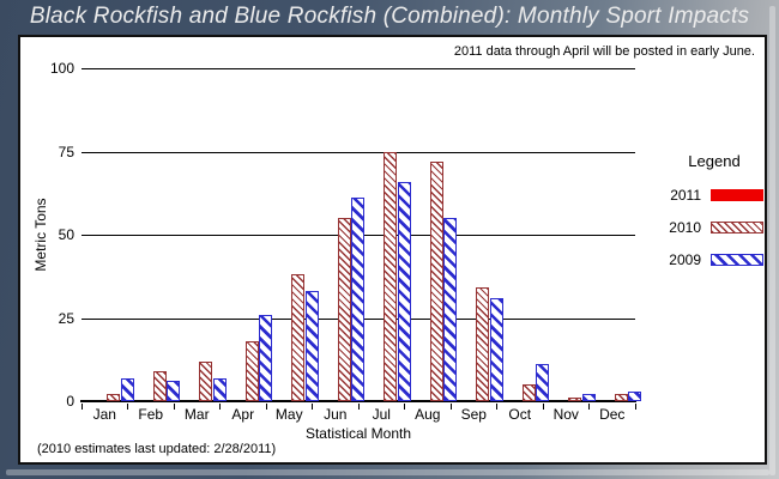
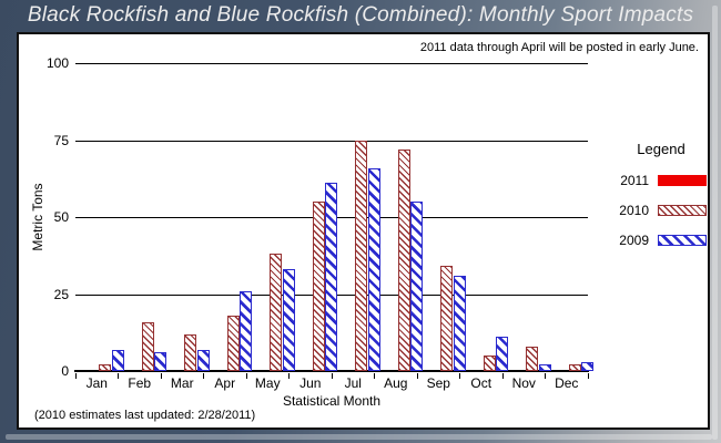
2010/Feb: 9 -> 16
2010/Nov: 1 -> 8
